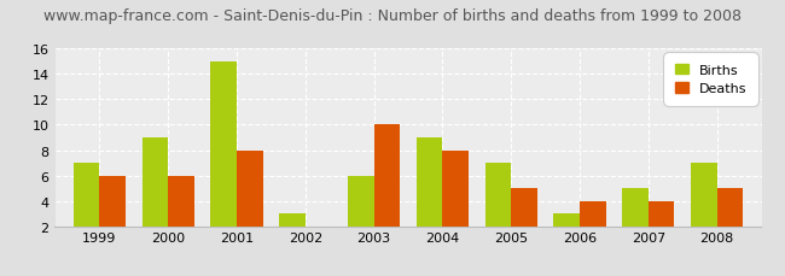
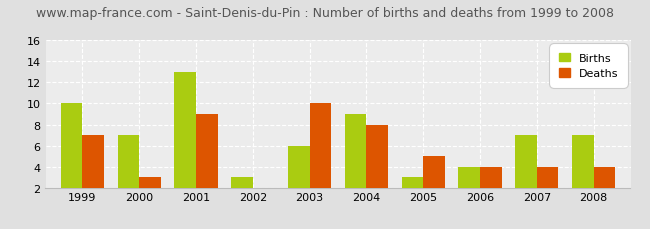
Births/1999: 7 -> 10
Deaths/1999: 6 -> 7
Births/2000: 9 -> 7
Deaths/2000: 6 -> 3
Births/2001: 15 -> 13
Deaths/2001: 8 -> 9
Births/2005: 7 -> 3
Births/2006: 3 -> 4
Births/2007: 5 -> 7
Deaths/2008: 5 -> 4
